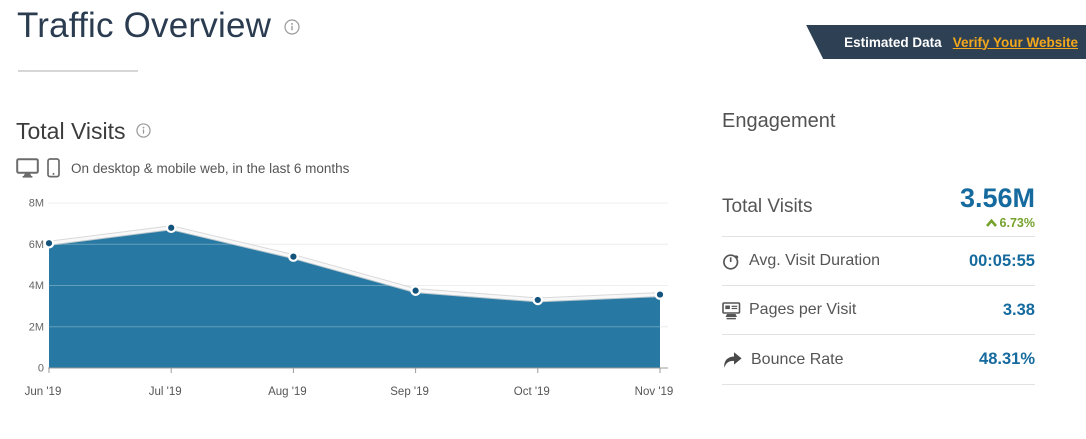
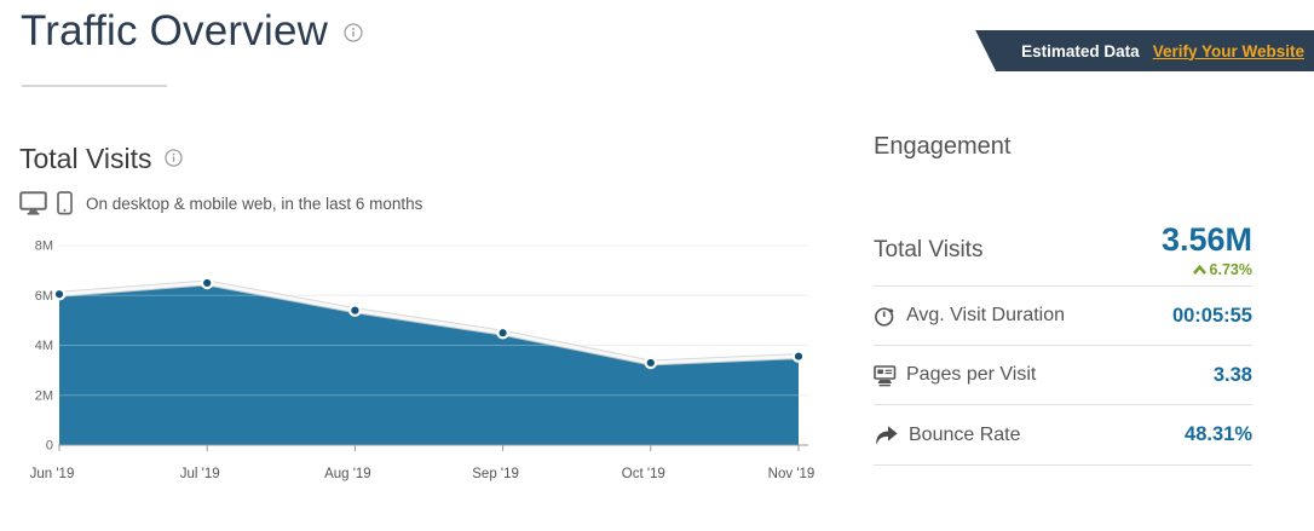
Jul '19: 6.8M -> 6.5M
Sep '19: 3.8M -> 4.5M
